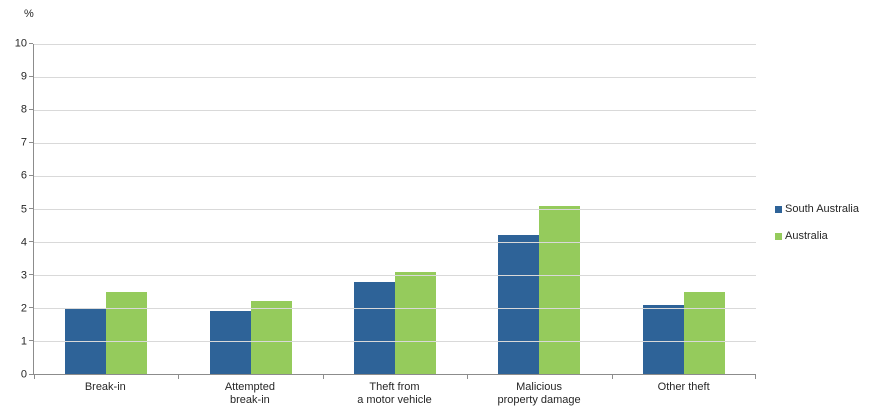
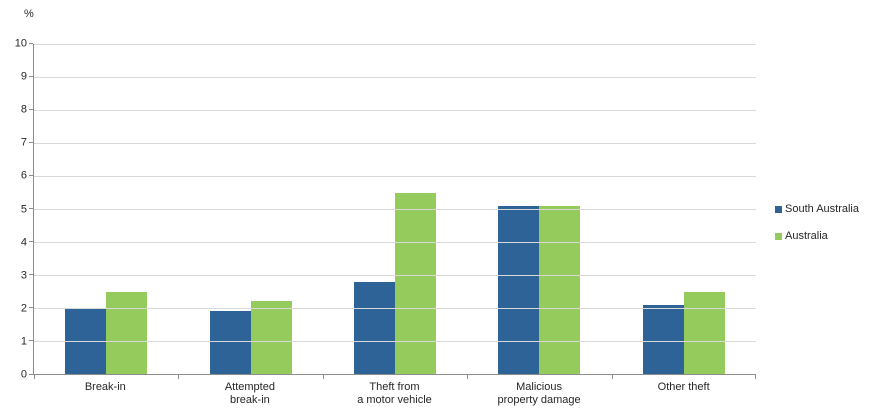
Australia/Theft from a motor vehicle: 3.1 -> 5.5
South Australia/Malicious property damage: 4.2 -> 5.1
